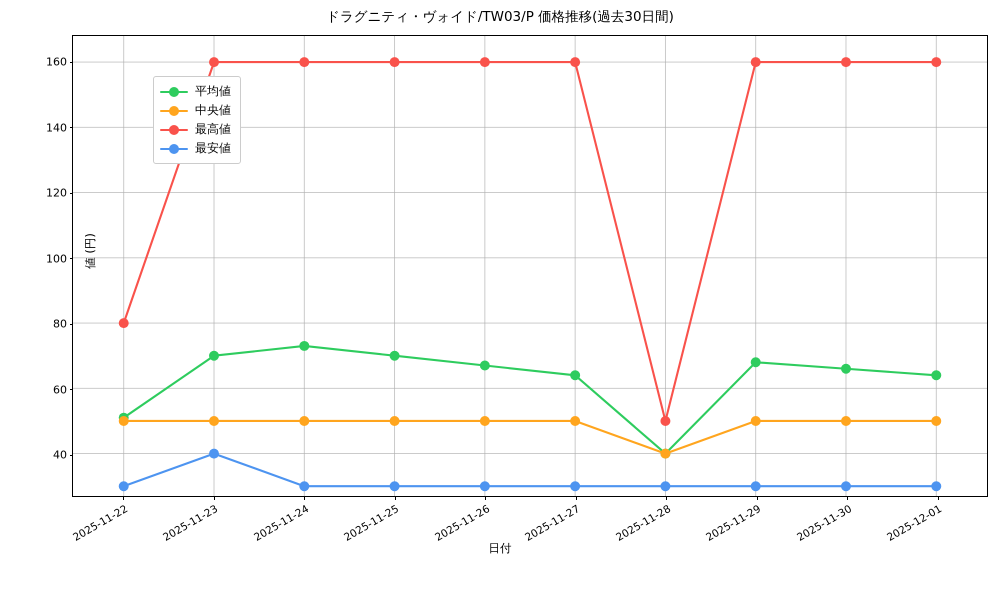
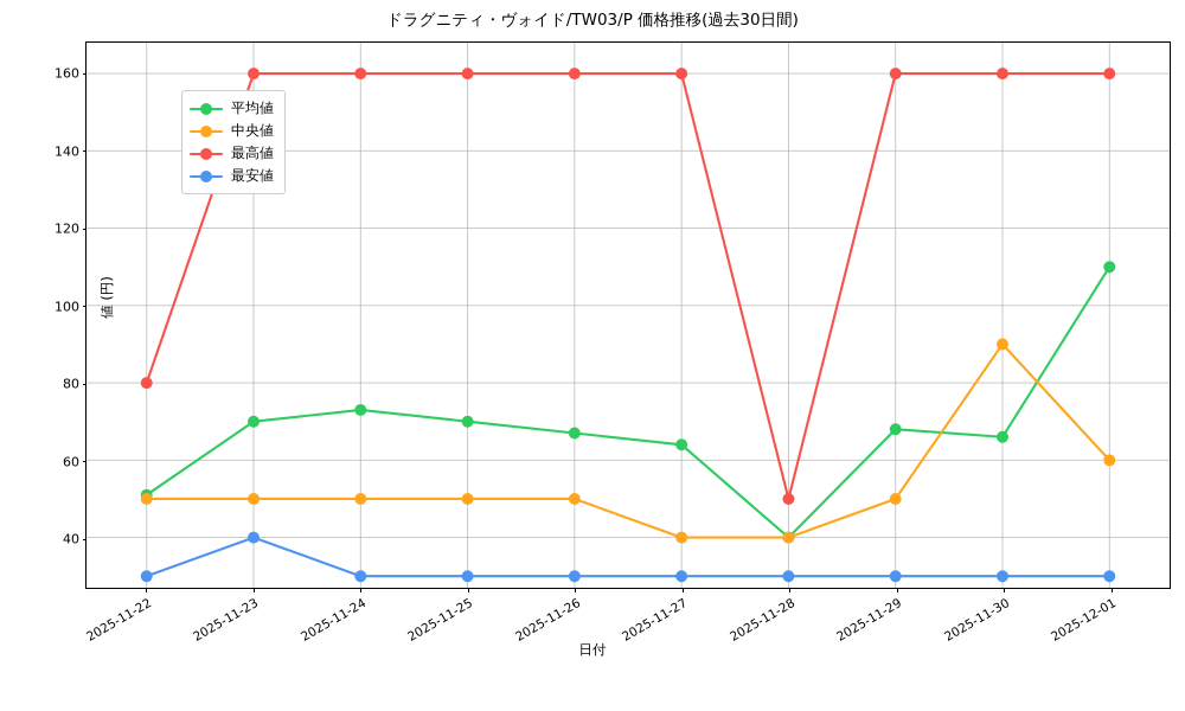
中央値/2025-11-27: 50 -> 40
中央値/2025-11-30: 50 -> 90
平均値/2025-12-01: 64 -> 110
中央値/2025-12-01: 50 -> 60
